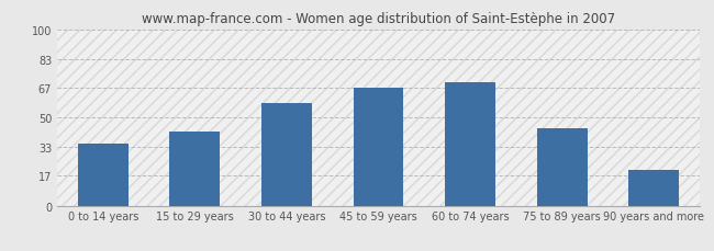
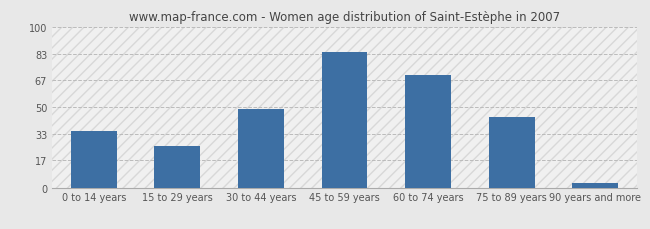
15 to 29 years: 42 -> 26
30 to 44 years: 58 -> 49
45 to 59 years: 67 -> 84
90 years and more: 20 -> 3
